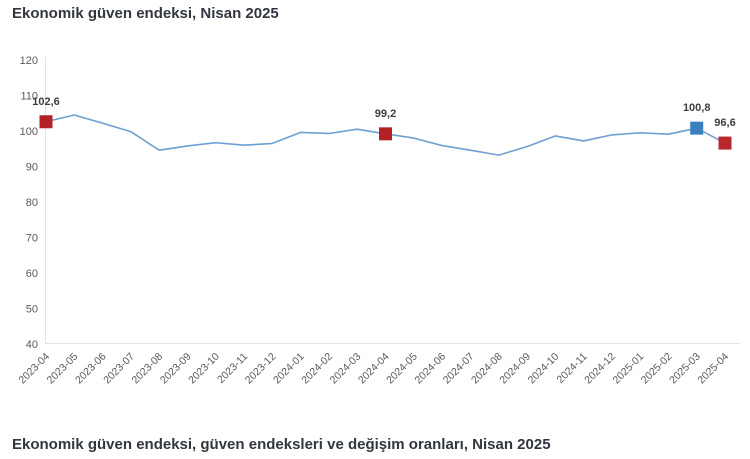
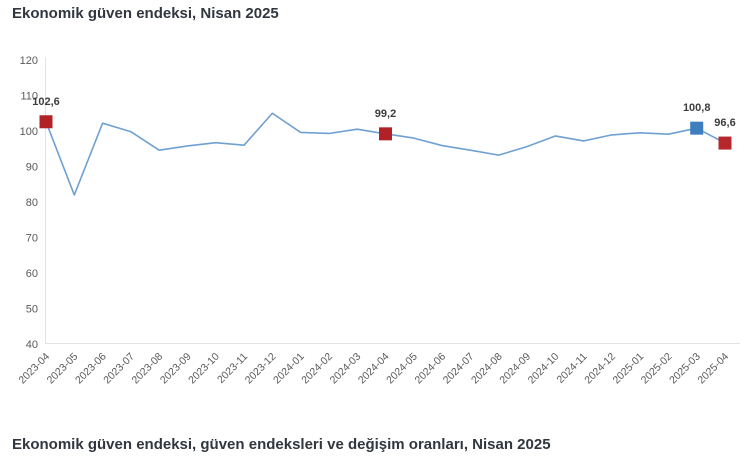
2023-05: 104 -> 82
2023-12: 96 -> 105
